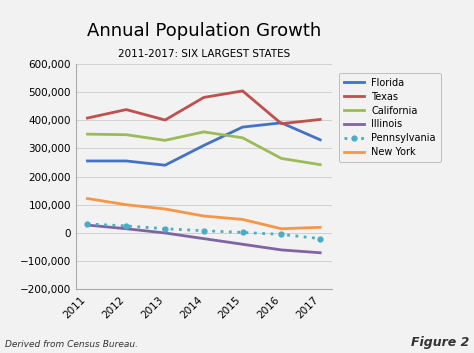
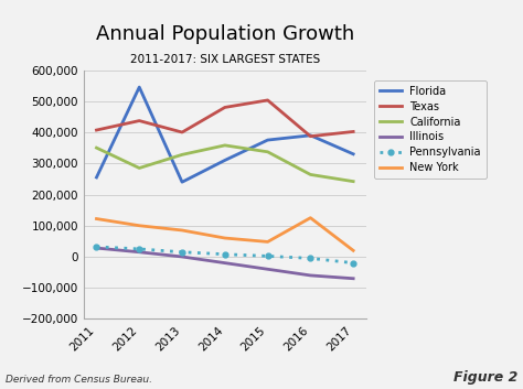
Florida/2012: 255,000 -> 545,000
California/2012: 348,000 -> 285,000
New York/2016: 15,000 -> 125,000
